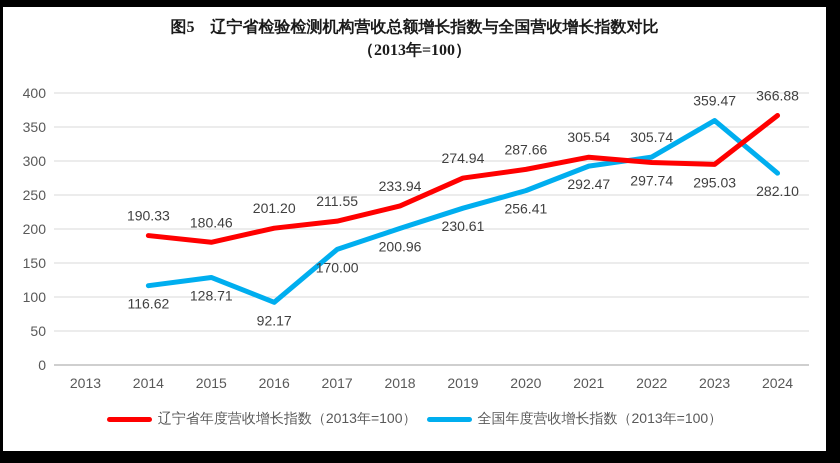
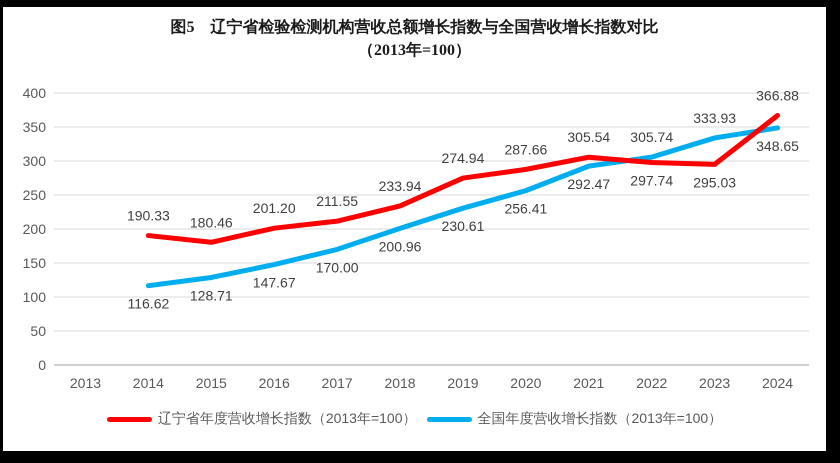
全国年度营收增长指数（2013年=100）/2016: 92.17 -> 147.67
全国年度营收增长指数（2013年=100）/2023: 359.47 -> 333.93
全国年度营收增长指数（2013年=100）/2024: 282.10 -> 348.65
